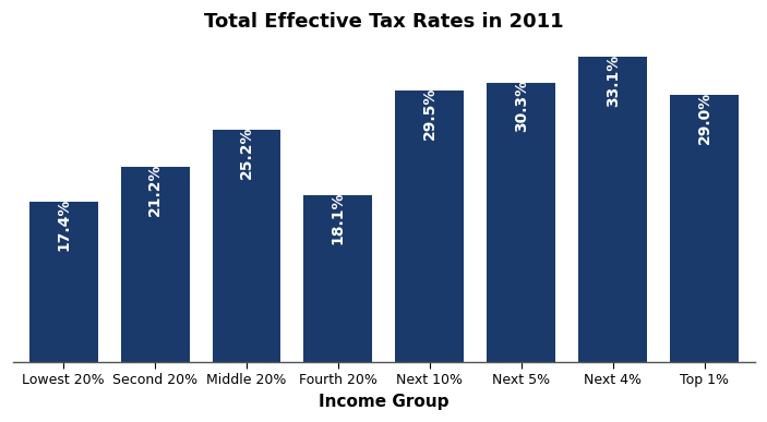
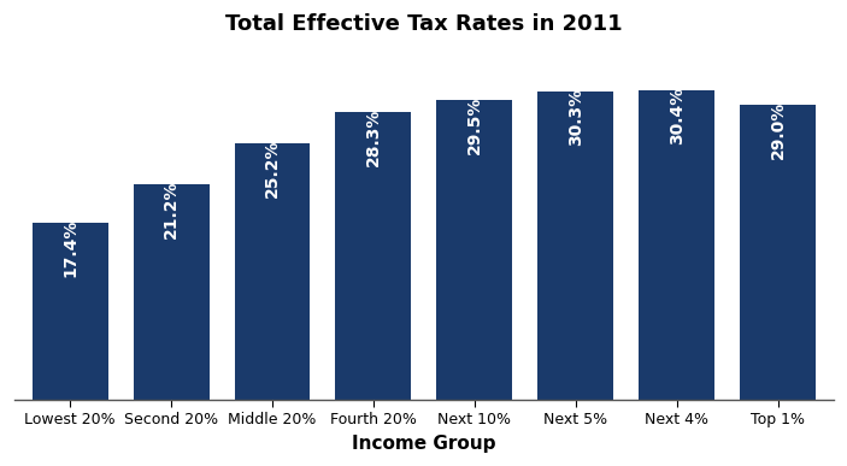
Fourth 20%: 18.1% -> 28.3%
Next 4%: 33.1% -> 30.4%
